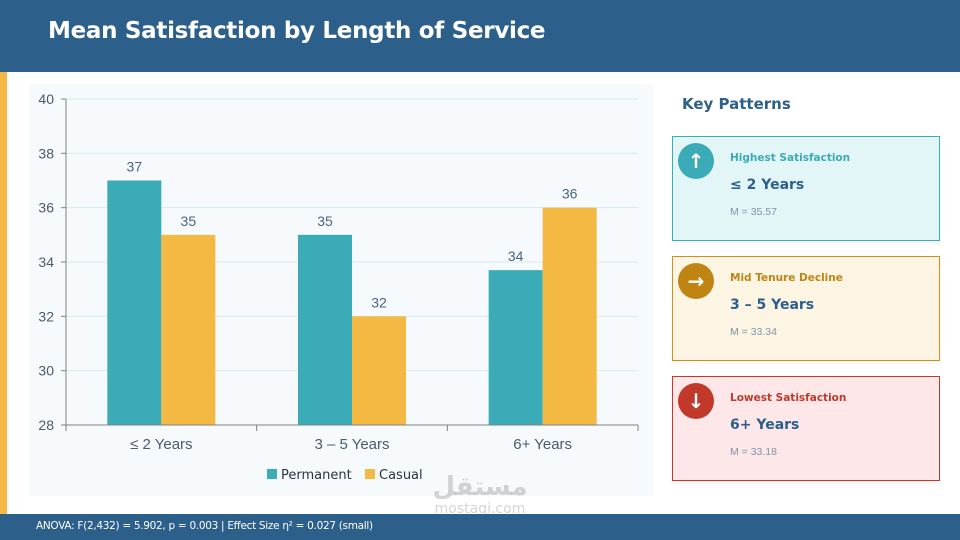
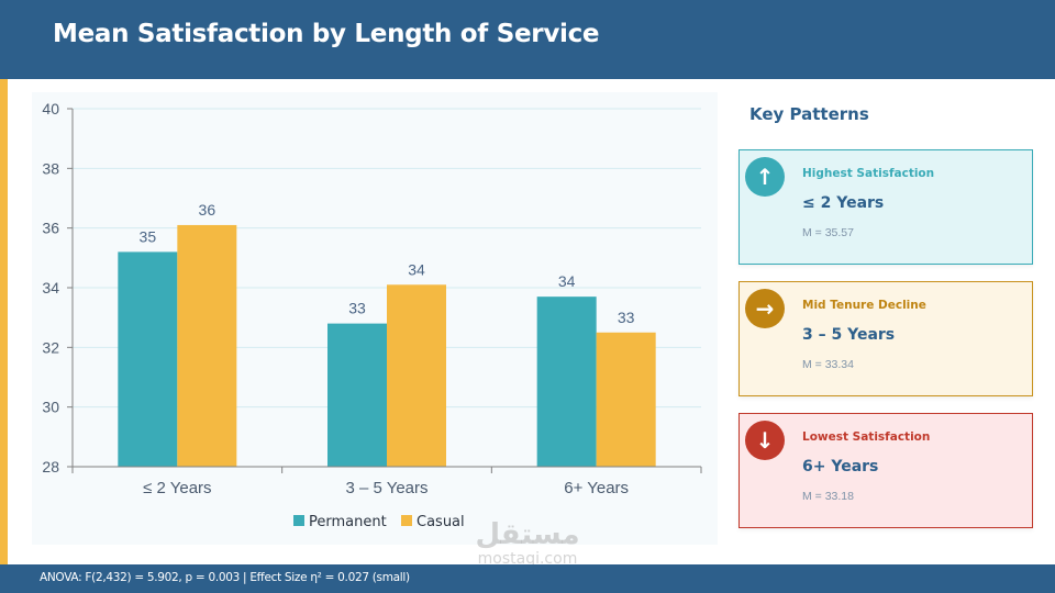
Permanent/≤ 2 Years: 37 -> 35
Casual/≤ 2 Years: 35 -> 36
Permanent/3 – 5 Years: 35 -> 33
Casual/3 – 5 Years: 32 -> 34
Casual/6+ Years: 36 -> 33
